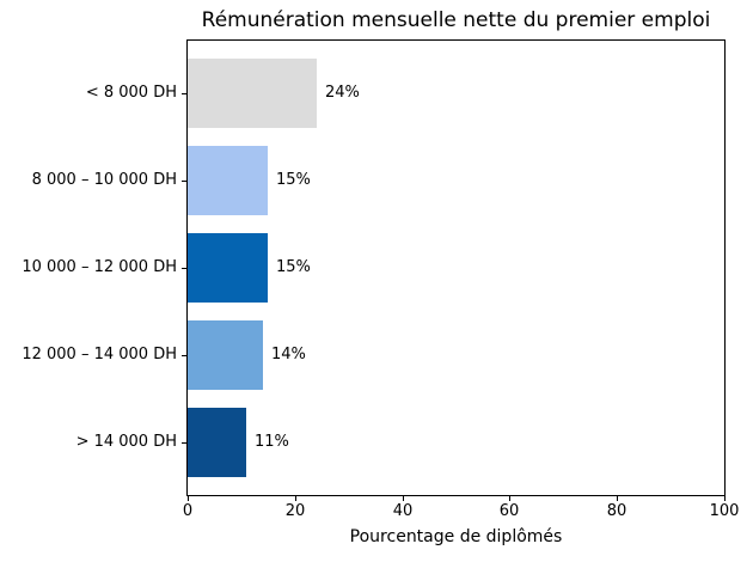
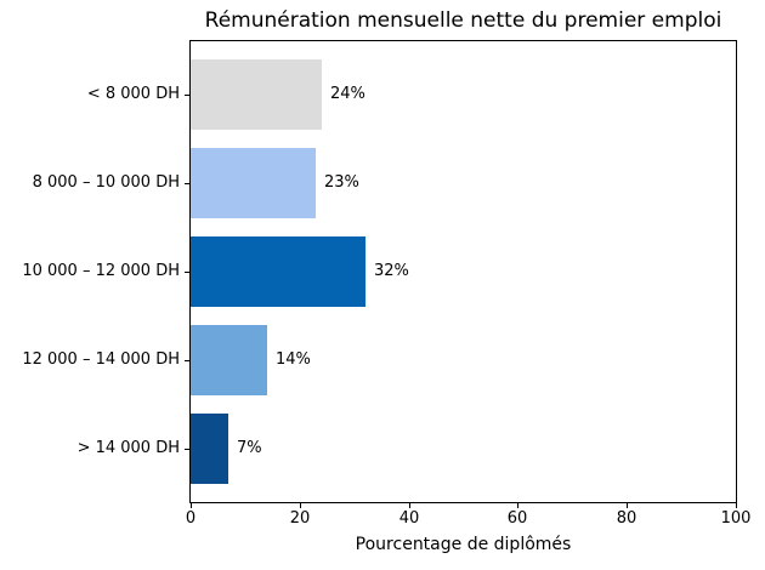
8 000 – 10 000 DH: 15% -> 23%
10 000 – 12 000 DH: 15% -> 32%
> 14 000 DH: 11% -> 7%
